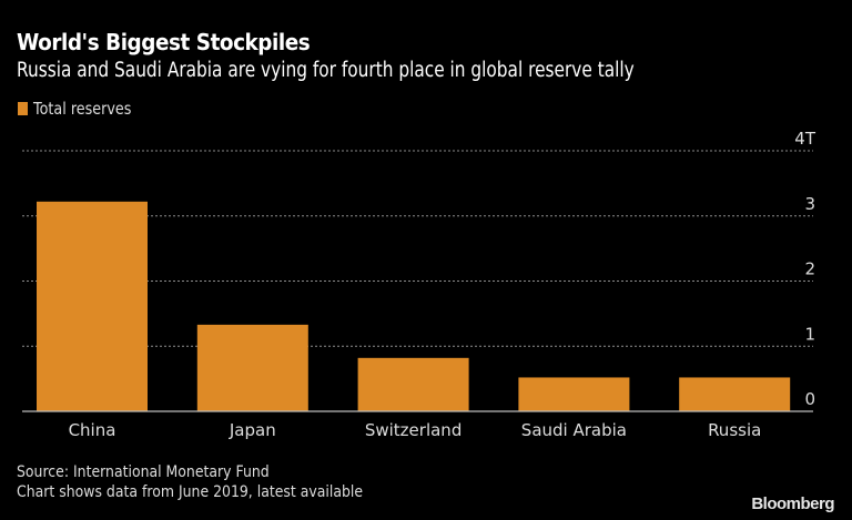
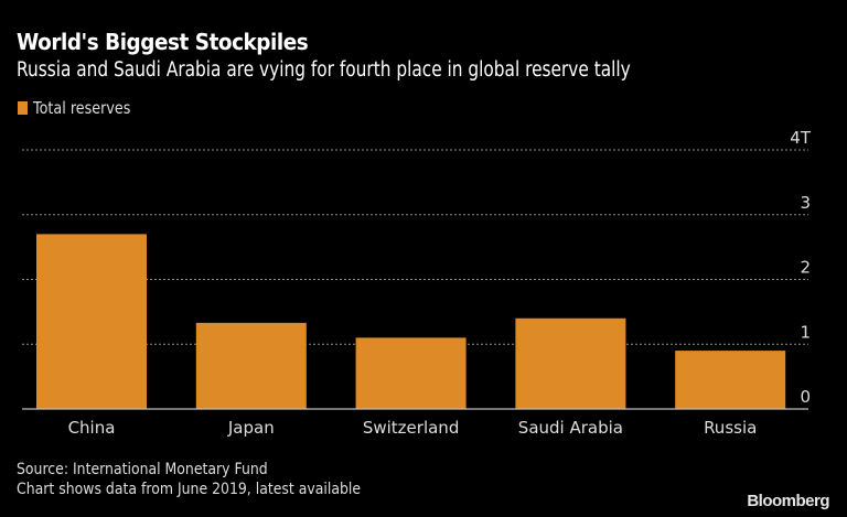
China: 3.2 -> 2.7
Switzerland: 0.8 -> 1.1
Saudi Arabia: 0.5 -> 1.4
Russia: 0.5 -> 0.9
